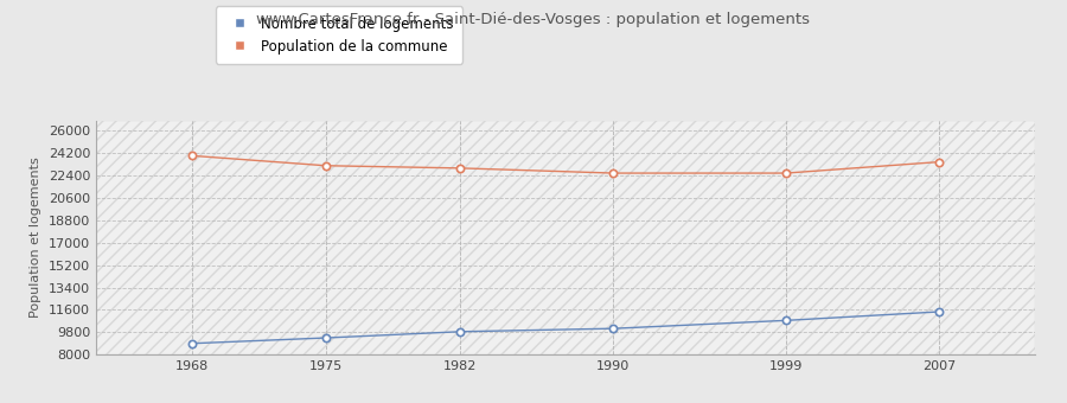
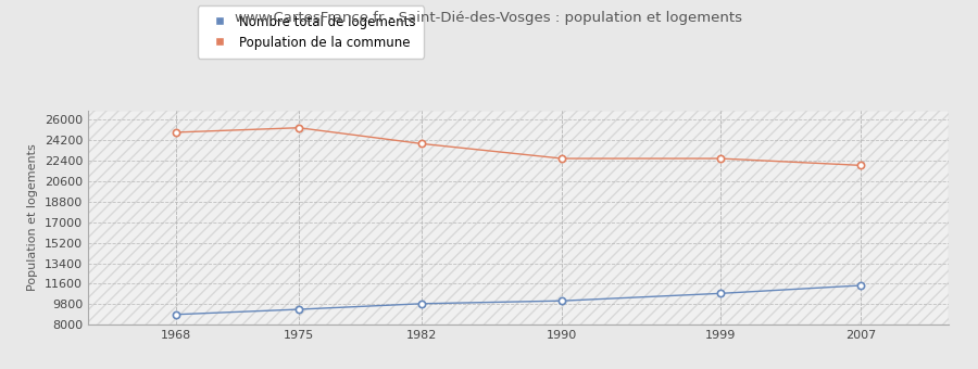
Population de la commune/1968: 24000 -> 24900
Population de la commune/1975: 23200 -> 25300
Population de la commune/1982: 23000 -> 23900
Population de la commune/2007: 23500 -> 22000
